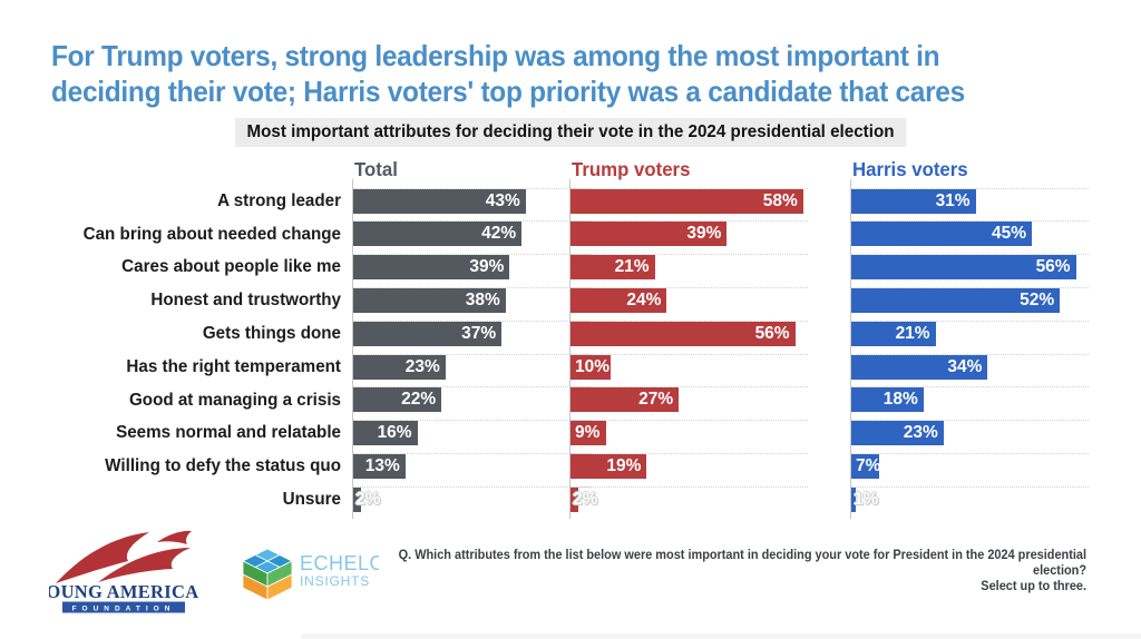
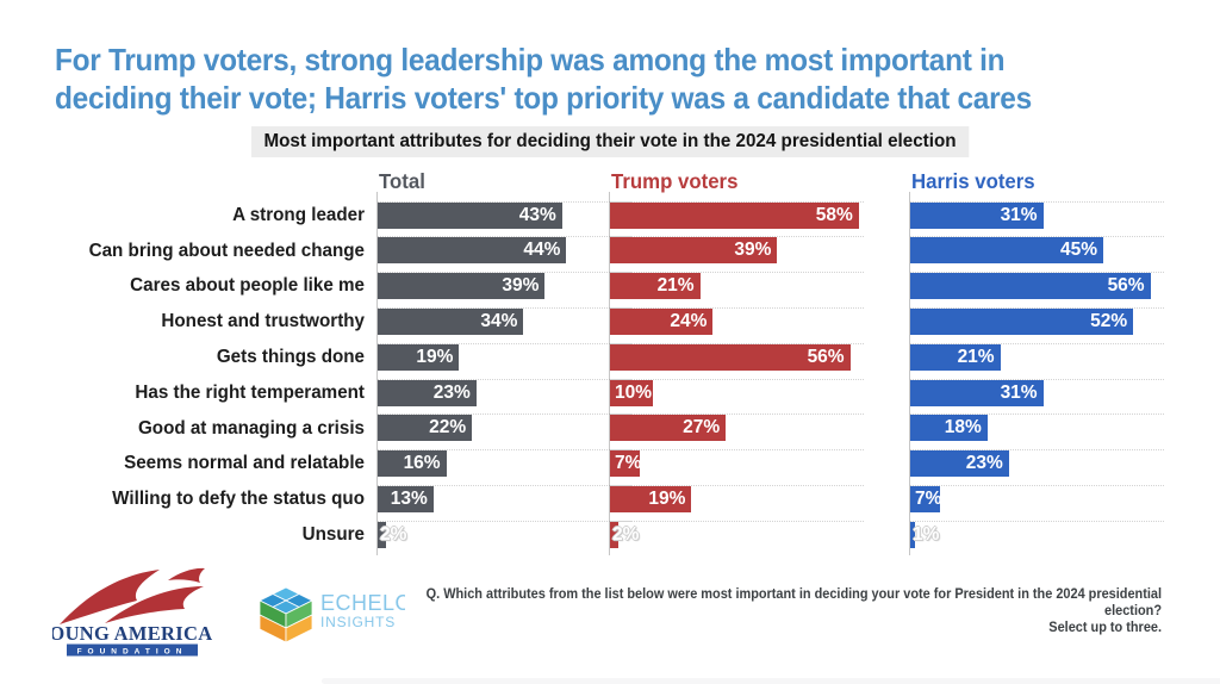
Total/Can bring about needed change: 42% -> 44%
Total/Honest and trustworthy: 38% -> 34%
Total/Gets things done: 37% -> 19%
Harris voters/Has the right temperament: 34% -> 31%
Trump voters/Seems normal and relatable: 9% -> 7%
